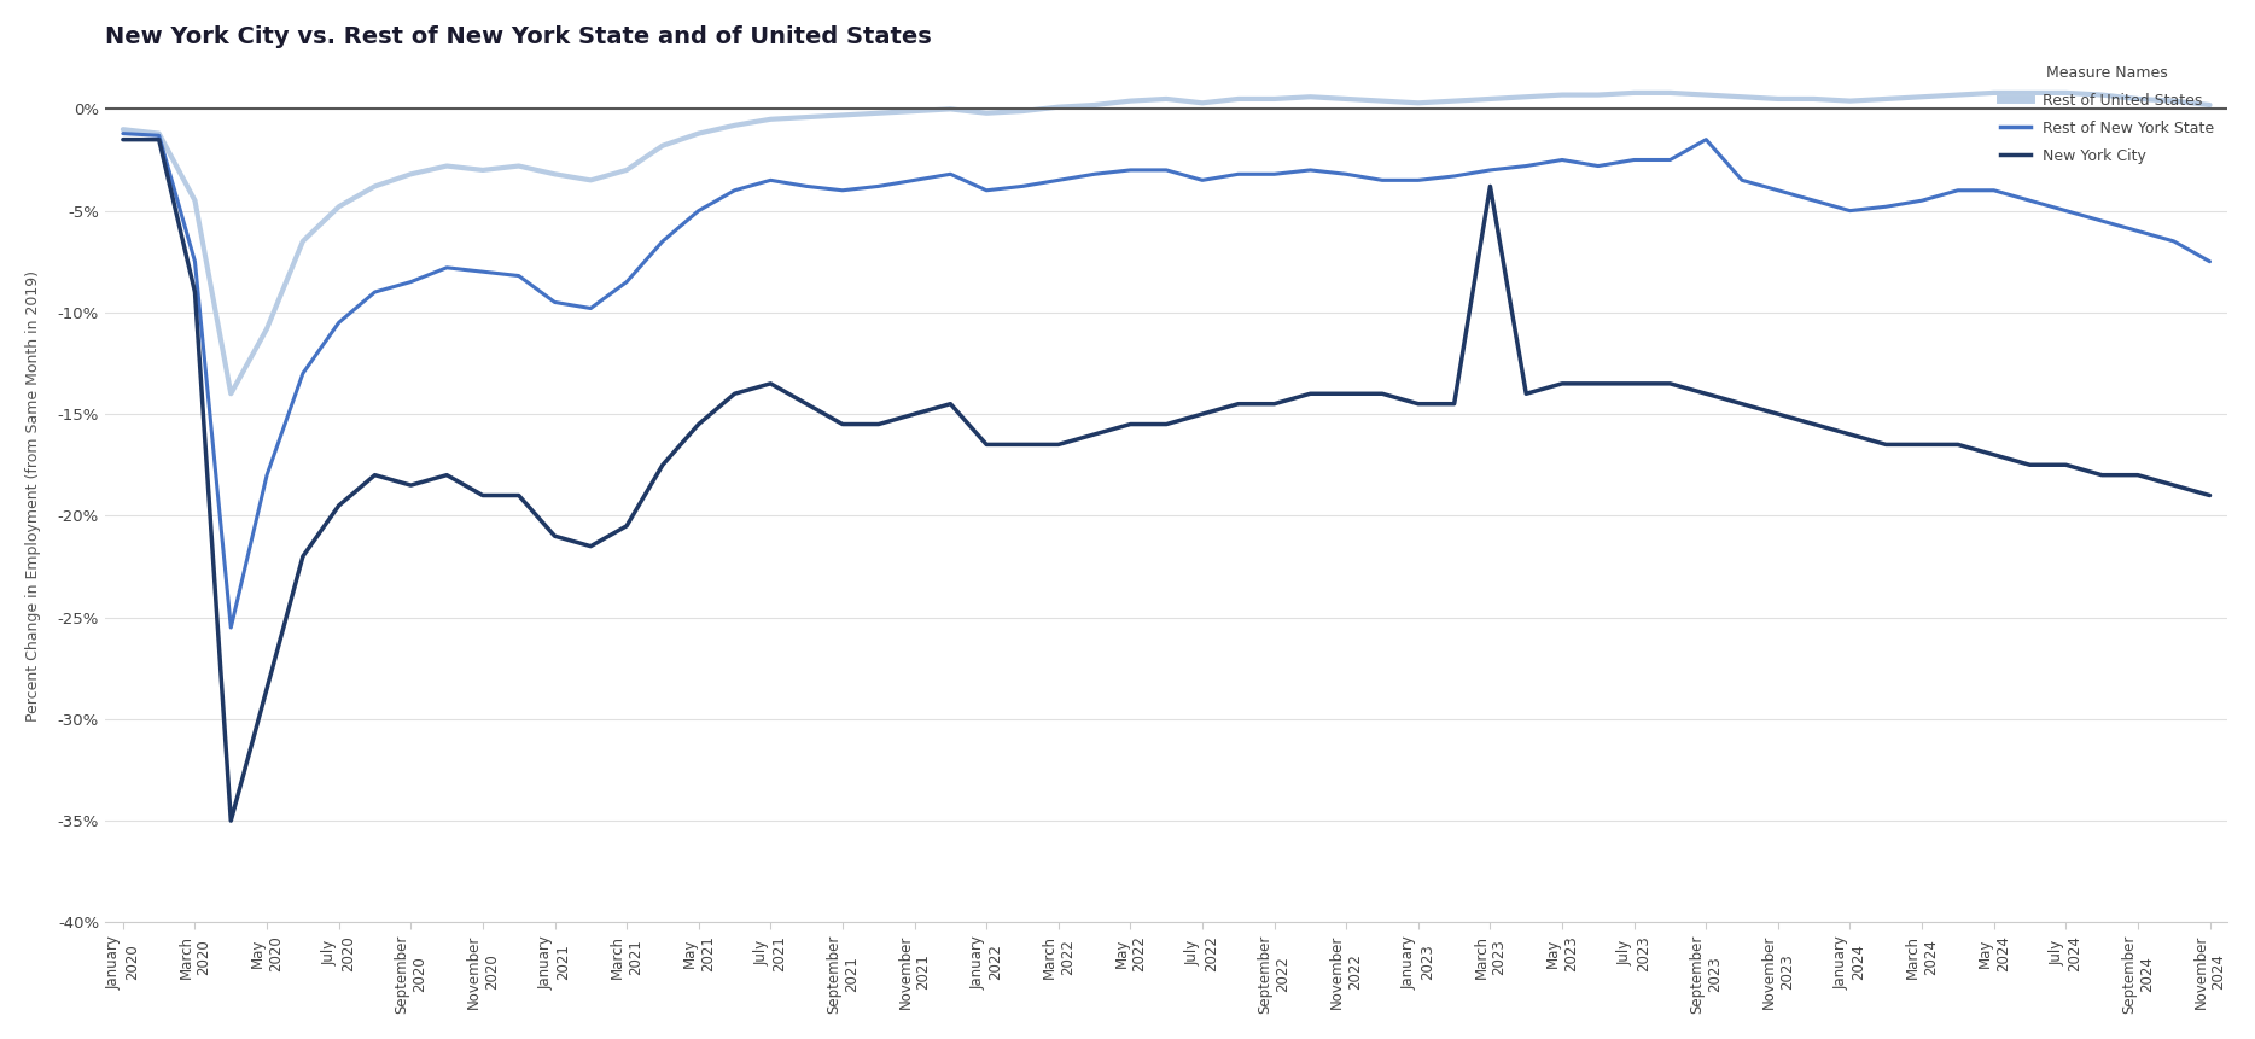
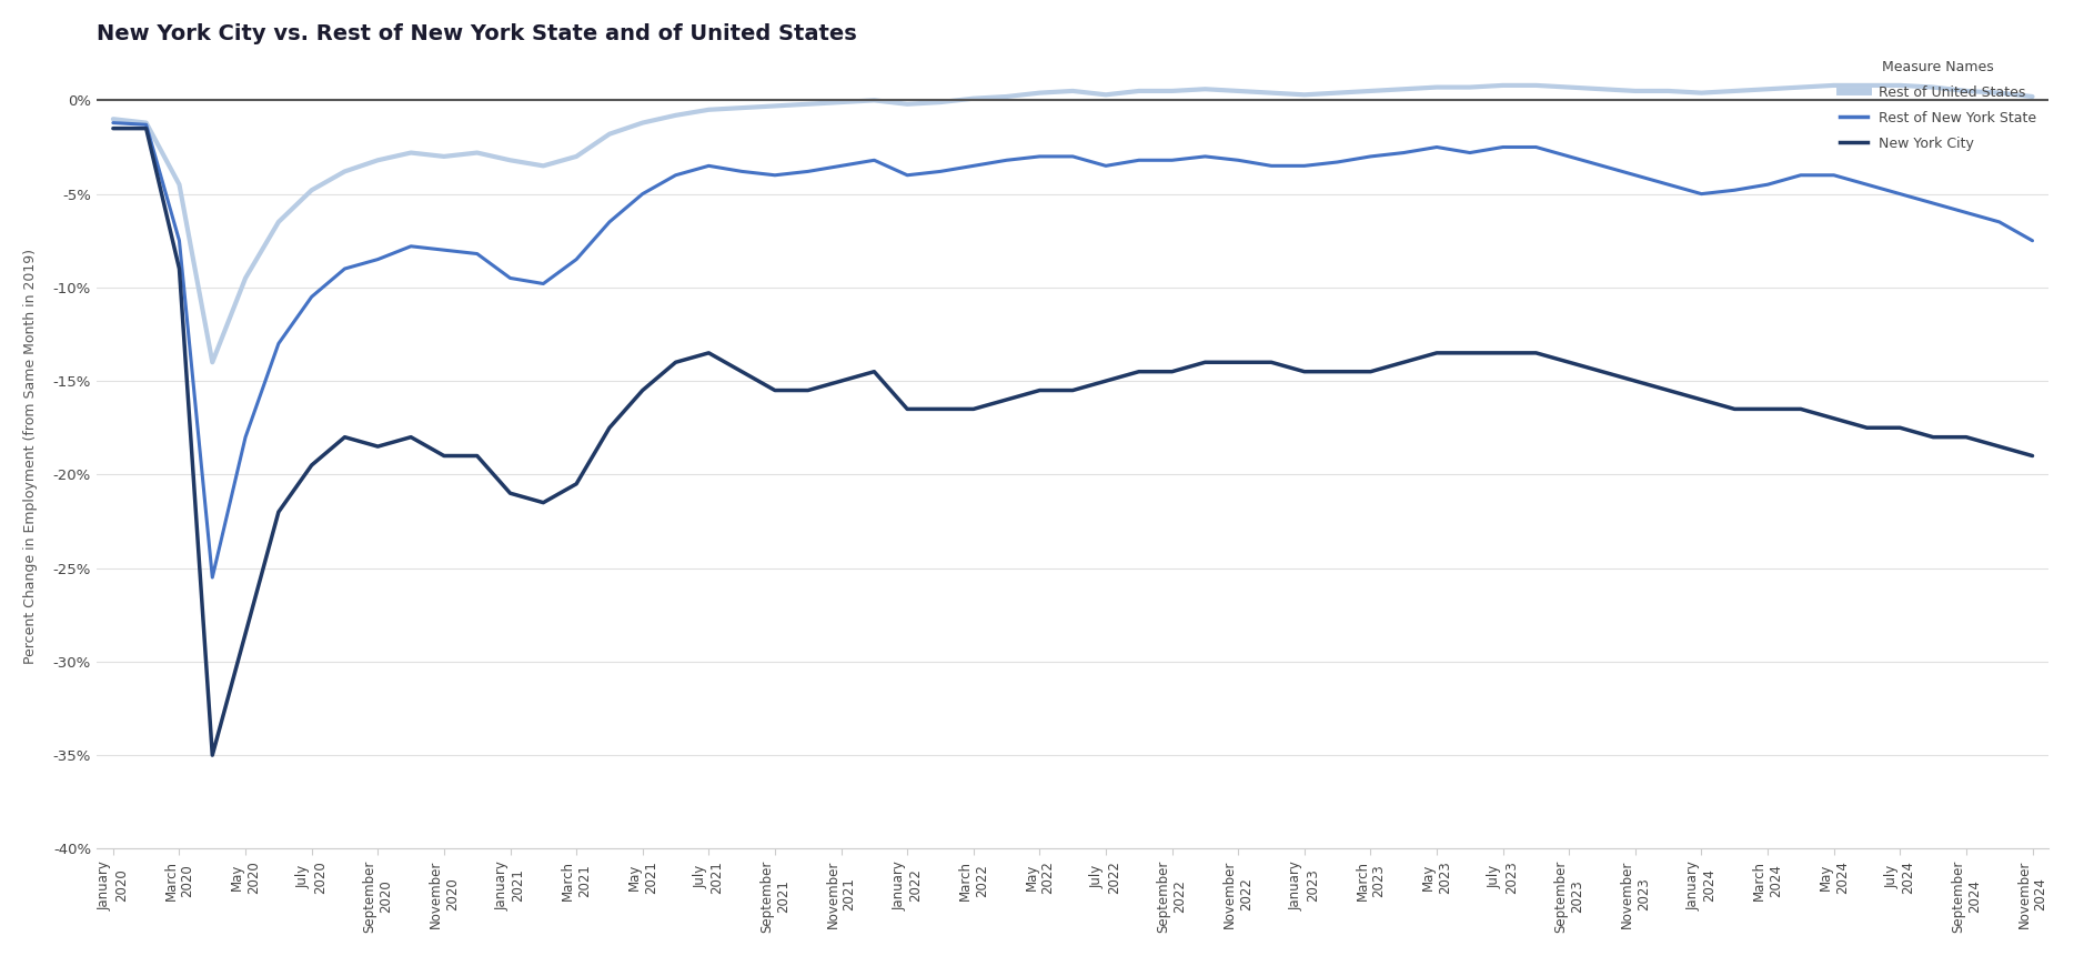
Rest of United States/May 2020: -10.8% -> -9.5%
New York City/March 2023: -3.8% -> -14.5%
Rest of New York State/September 2023: -1.5% -> -3.0%
